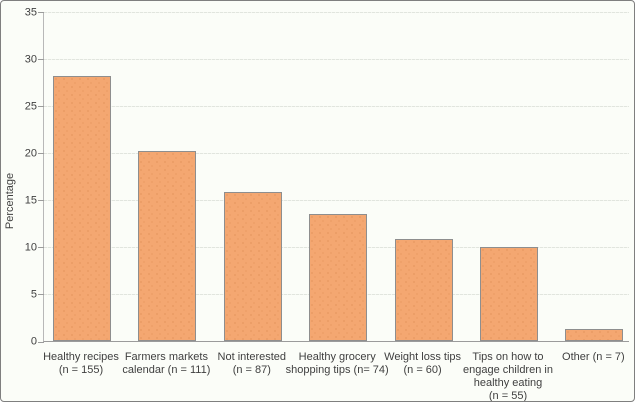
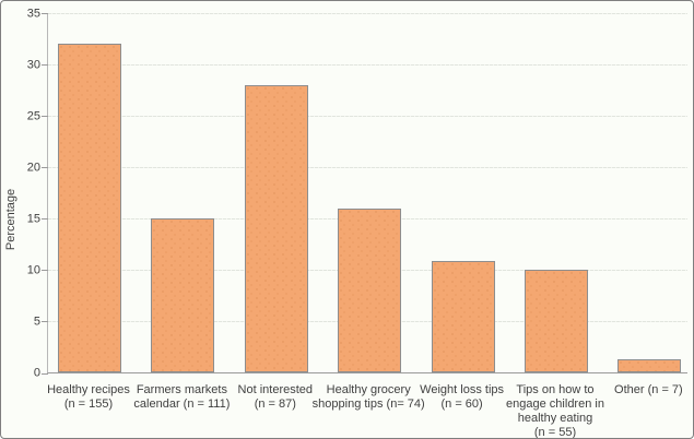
Healthy recipes (n = 155): 28 -> 32
Farmers markets calendar (n = 111): 20 -> 15
Not interested (n = 87): 16 -> 28
Healthy grocery shopping tips (n= 74): 14 -> 16
